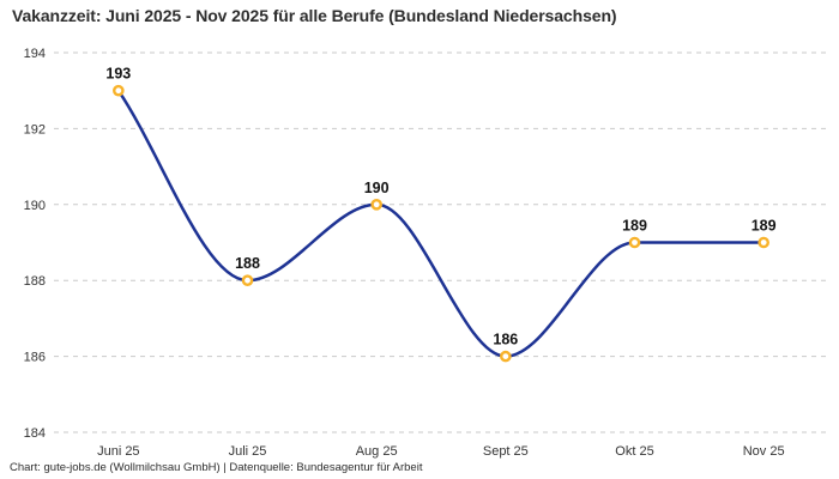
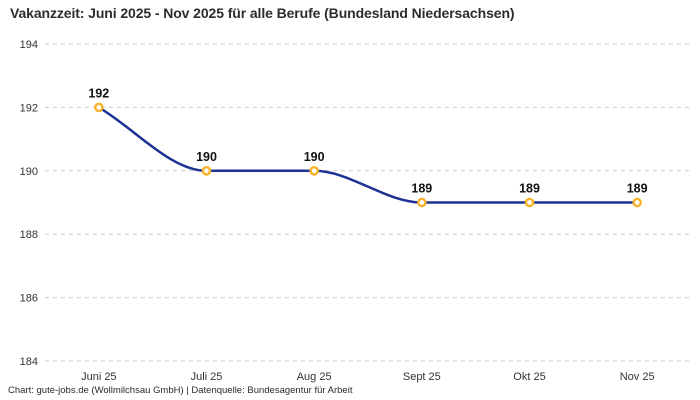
Juni 25: 193 -> 192
Juli 25: 188 -> 190
Sept 25: 186 -> 189
